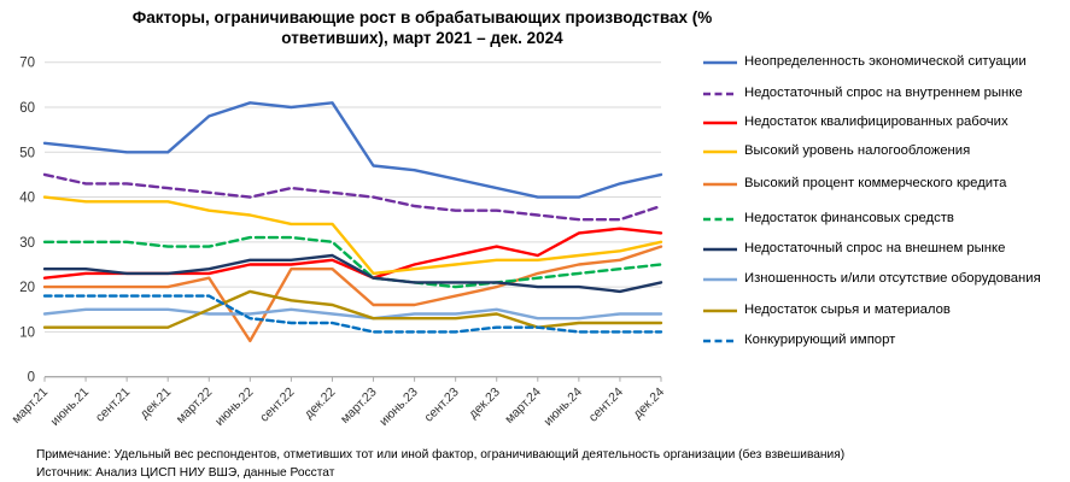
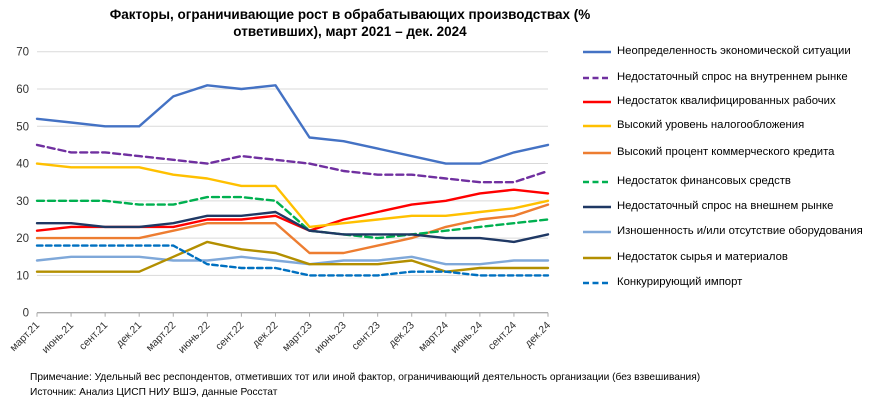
Высокий процент коммерческого кредита/июнь.22: 8 -> 24
Недостаток квалифицированных рабочих/март.24: 27 -> 30
